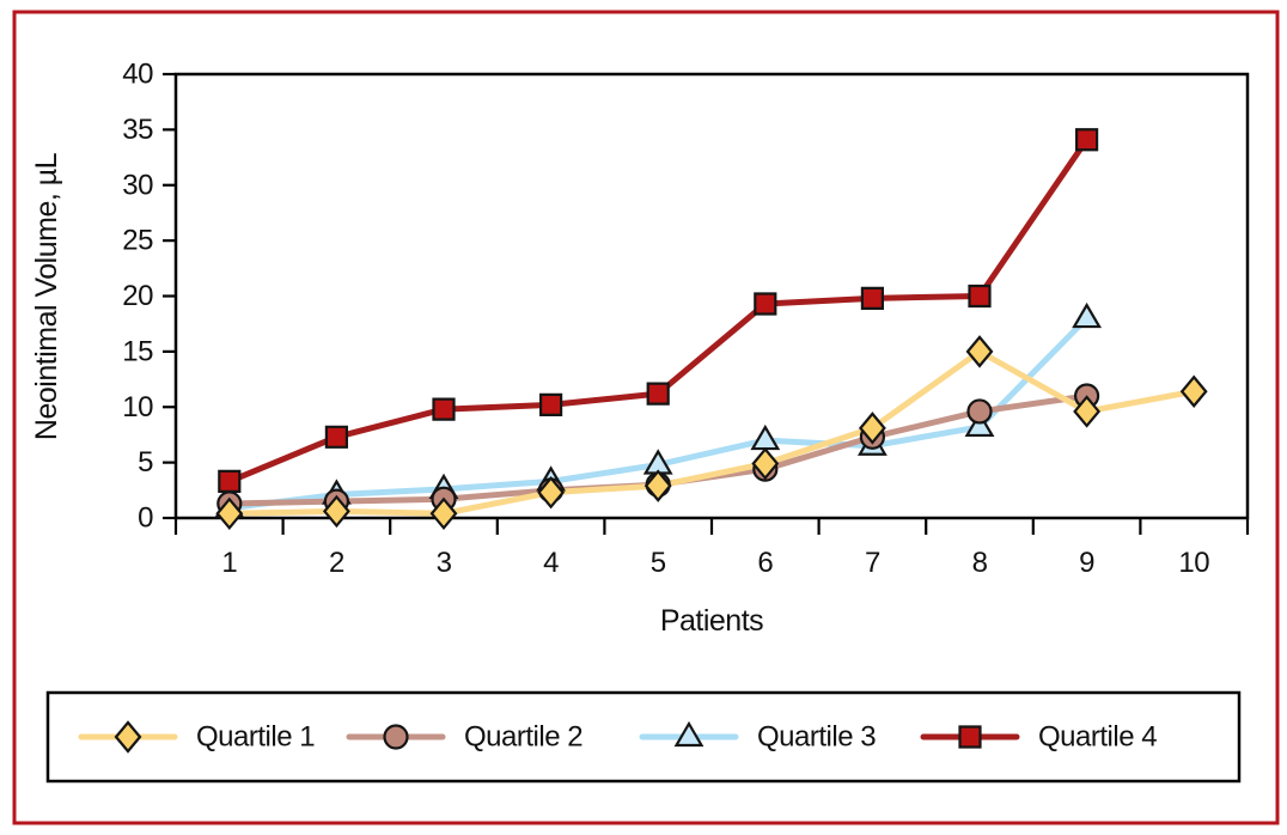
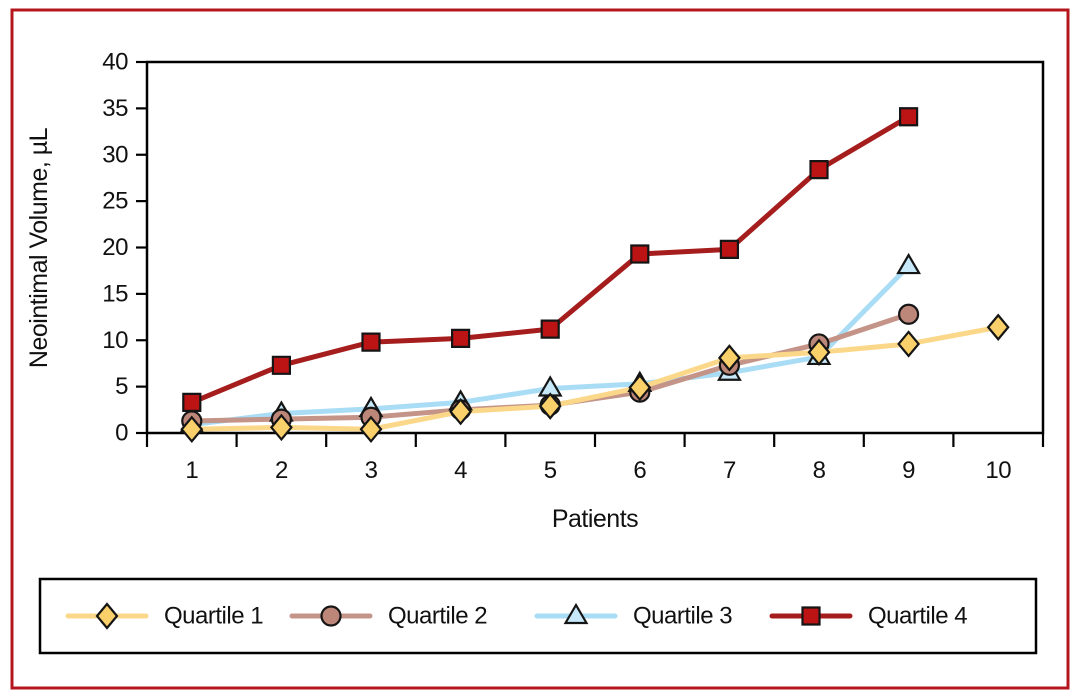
Quartile 3/6: 7 -> 5
Quartile 1/8: 15 -> 9
Quartile 4/8: 20 -> 28
Quartile 2/9: 11 -> 13
